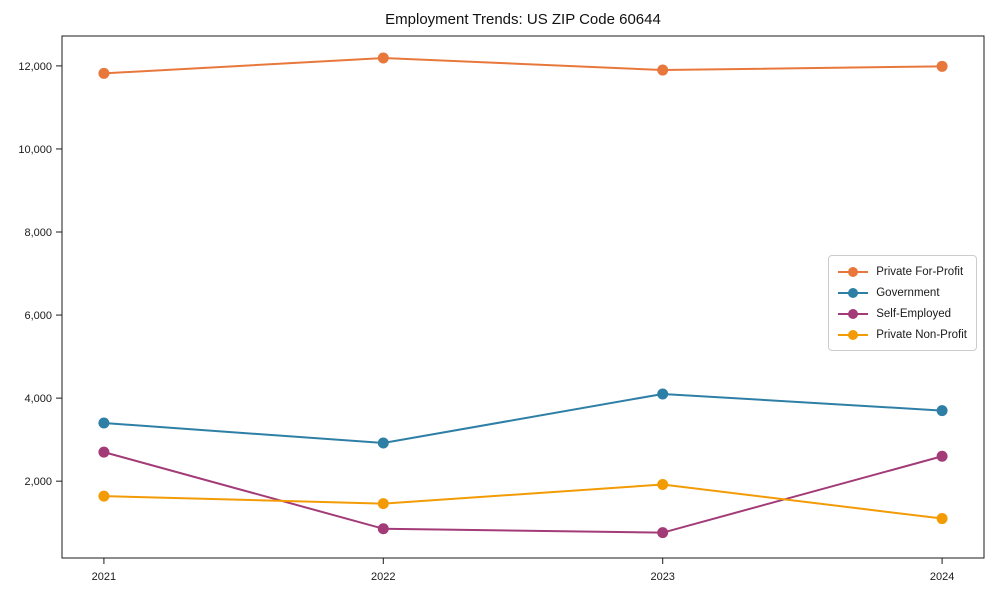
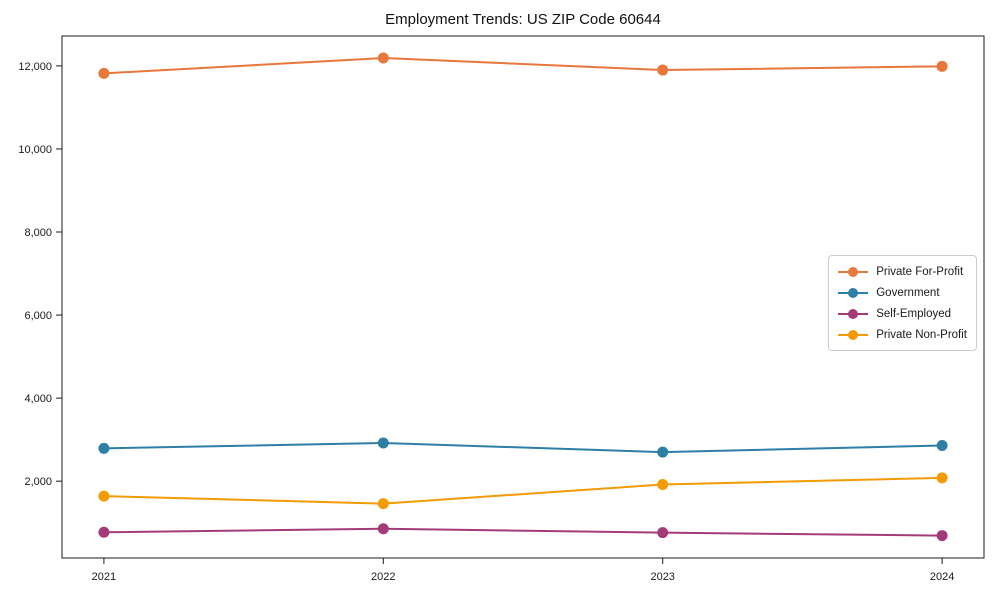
Government/2021: 3400 -> 2800
Self-Employed/2021: 2700 -> 800
Government/2023: 4100 -> 2700
Government/2024: 3700 -> 2900
Self-Employed/2024: 2600 -> 700
Private Non-Profit/2024: 1100 -> 2100
